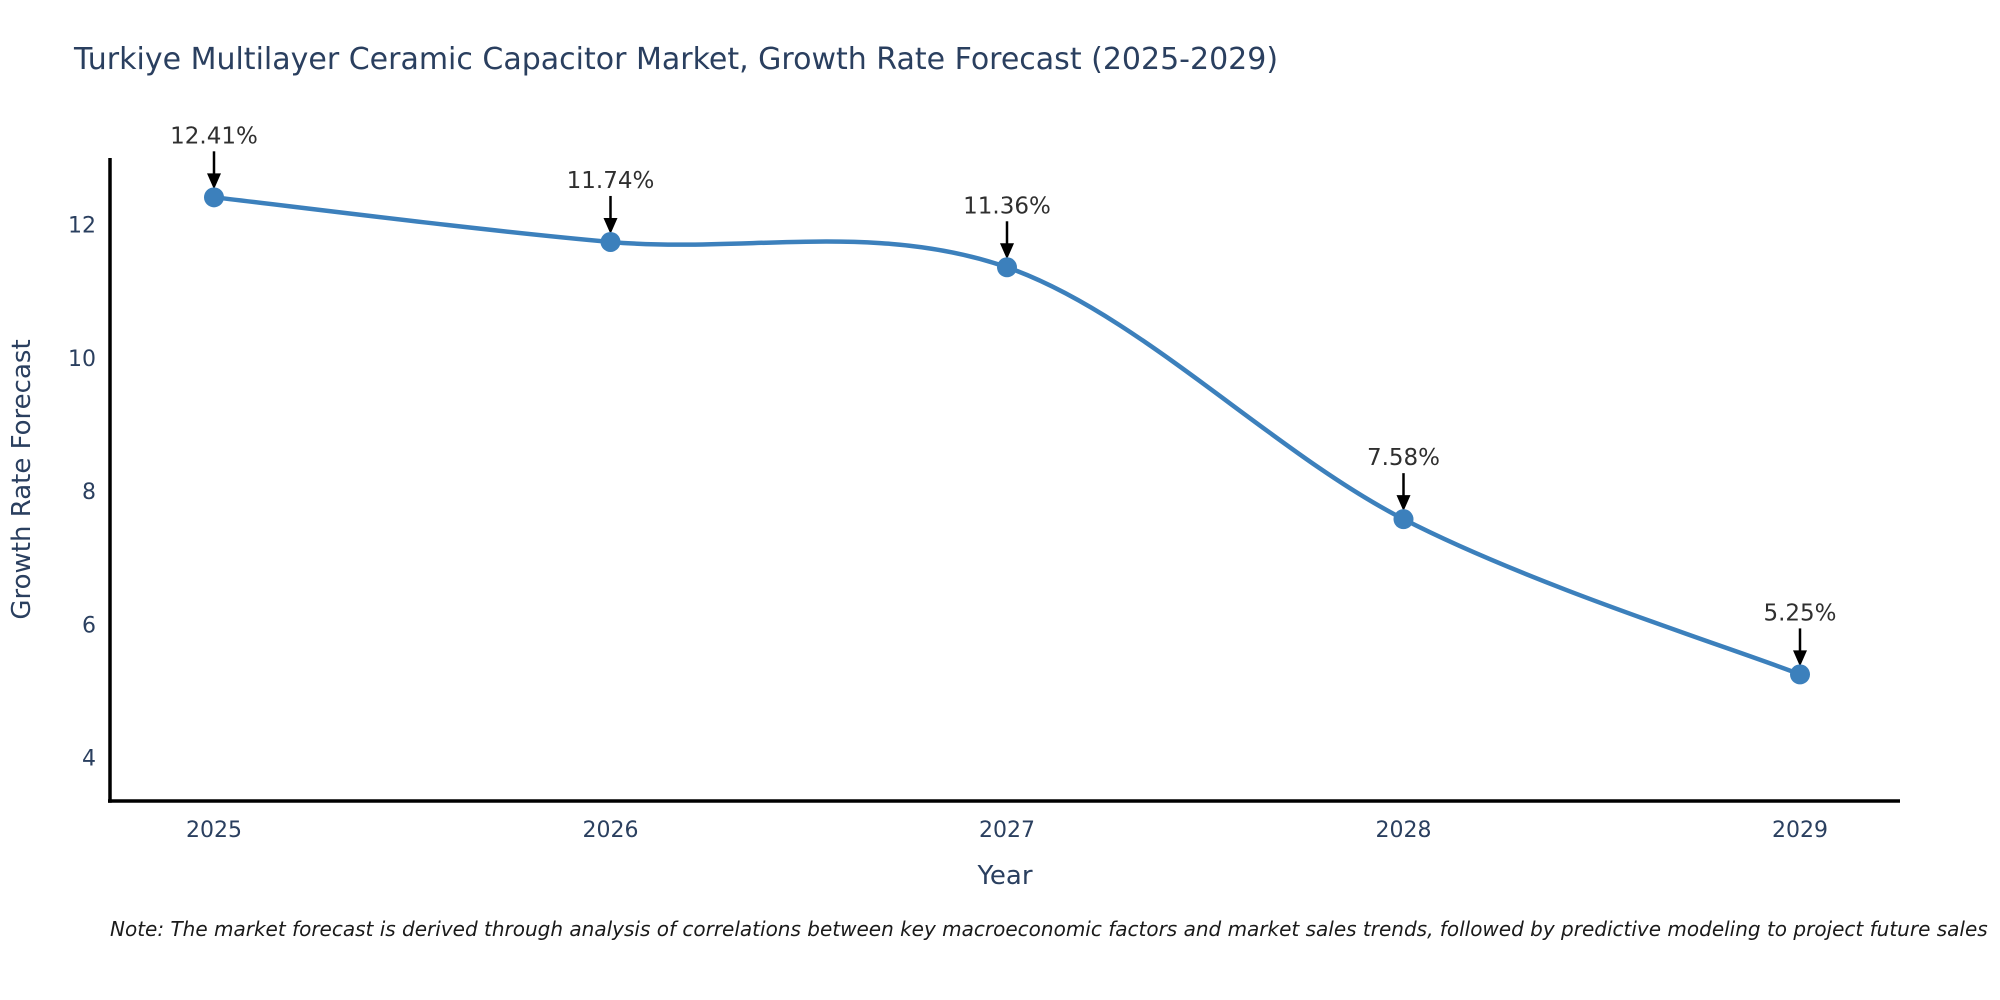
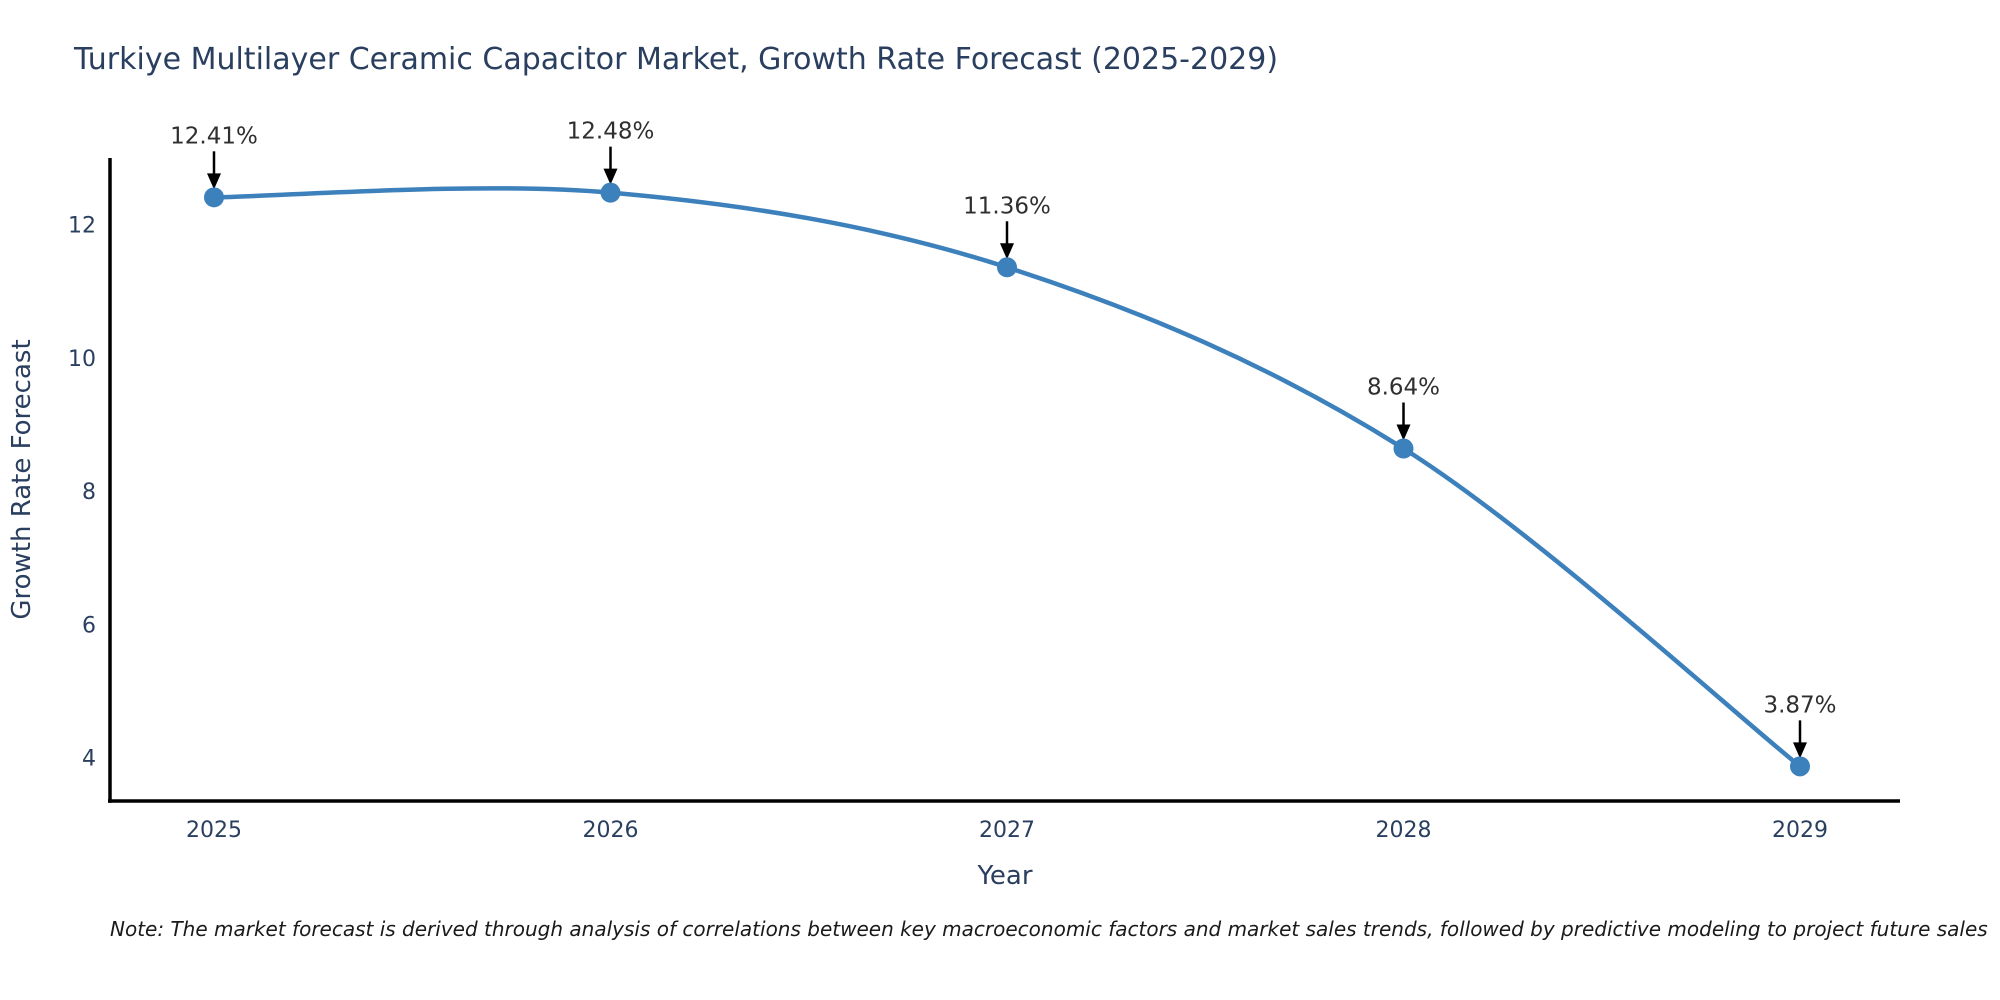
2026: 11.74% -> 12.48%
2028: 7.58% -> 8.64%
2029: 5.25% -> 3.87%
